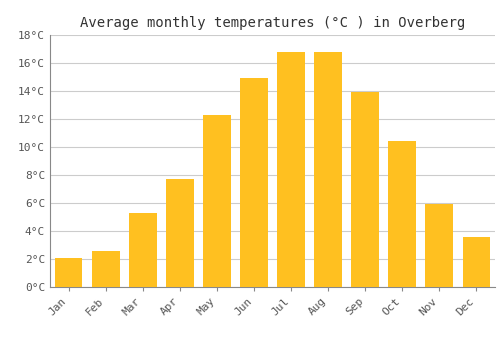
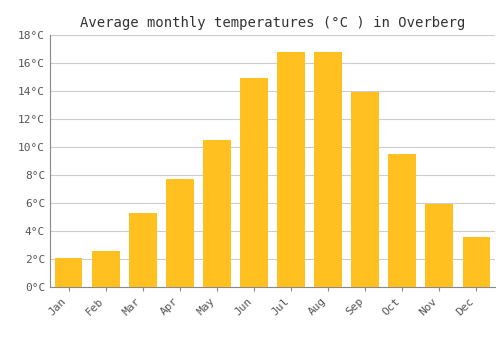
May: 12.3°C -> 10.5°C
Oct: 10.4°C -> 9.5°C
